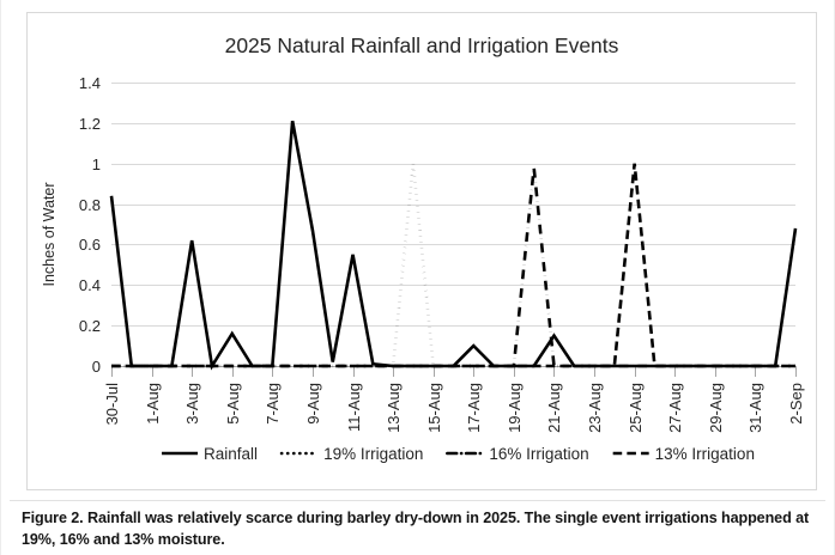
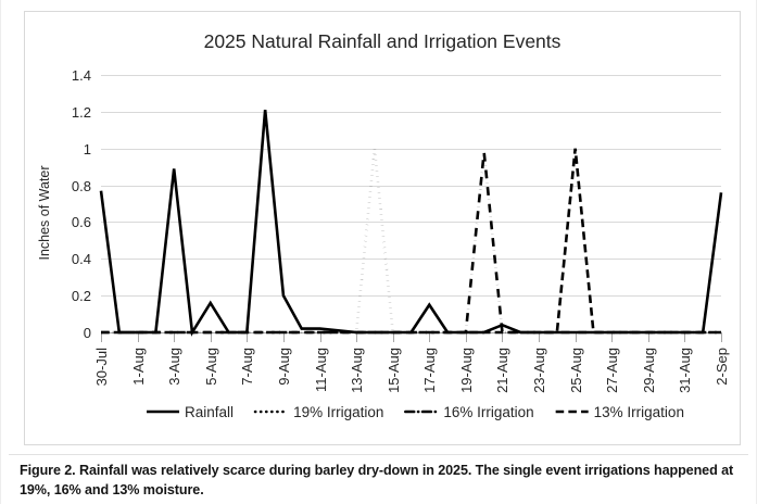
Rainfall/30-Jul: 0.84 -> 0.77
Rainfall/3-Aug: 0.62 -> 0.89
Rainfall/9-Aug: 0.67 -> 0.20
Rainfall/11-Aug: 0.55 -> 0.02
Rainfall/17-Aug: 0.10 -> 0.15
Rainfall/21-Aug: 0.15 -> 0.04
Rainfall/2-Sep: 0.68 -> 0.76
